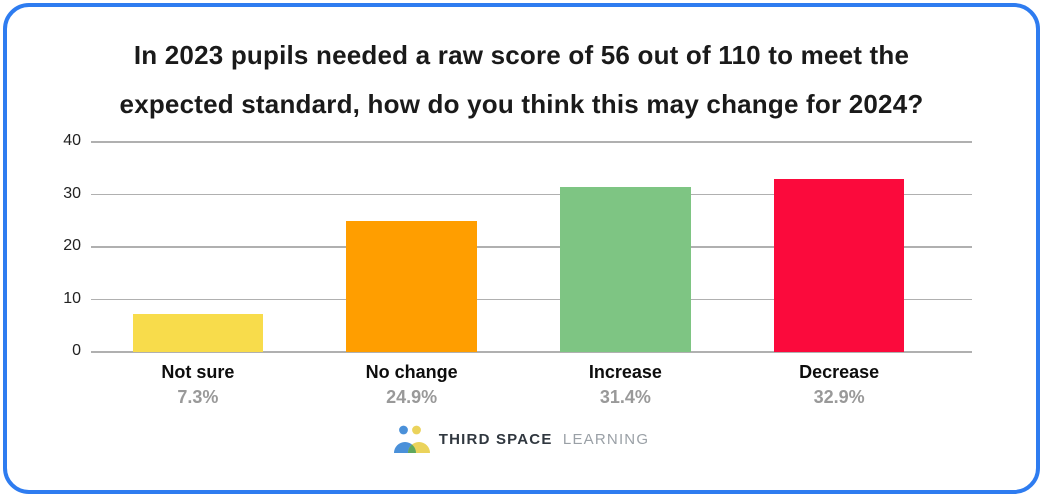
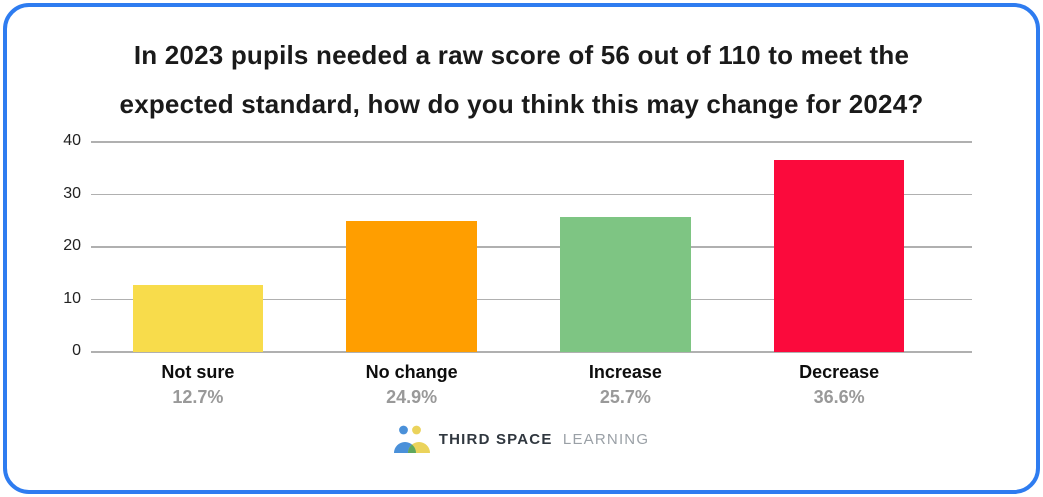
Not sure: 7.3% -> 12.7%
Increase: 31.4% -> 25.7%
Decrease: 32.9% -> 36.6%
